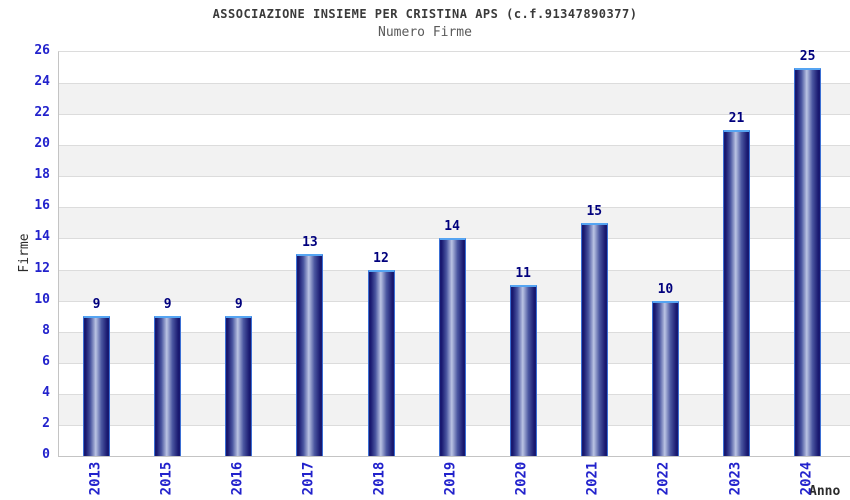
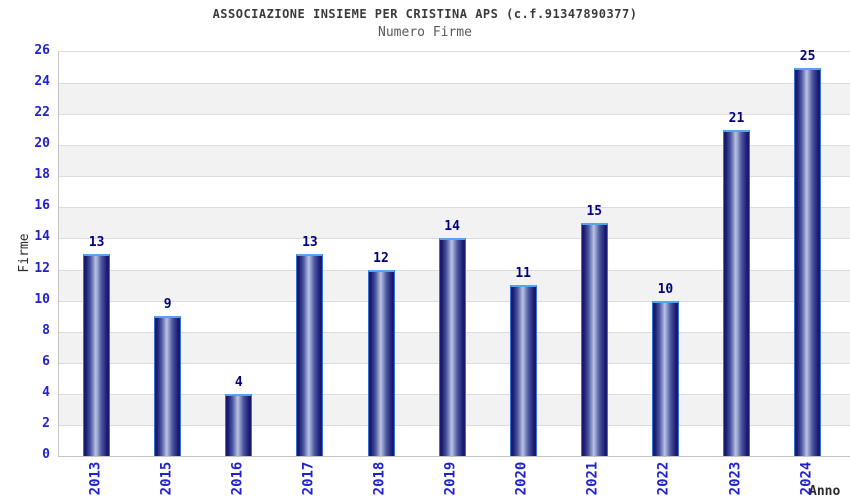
2013: 9 -> 13
2016: 9 -> 4
